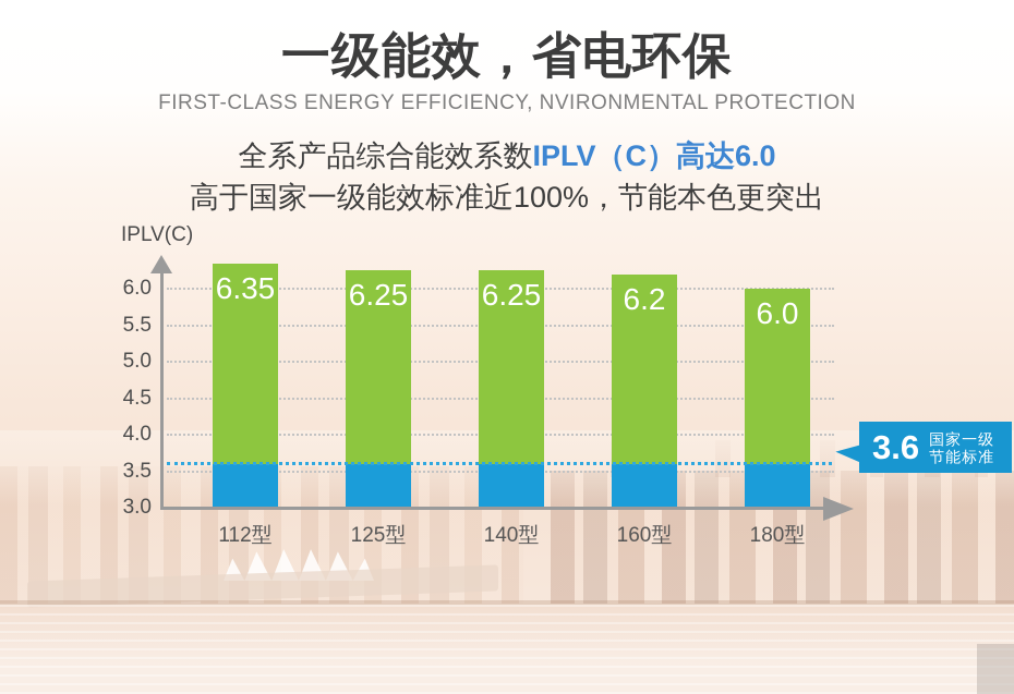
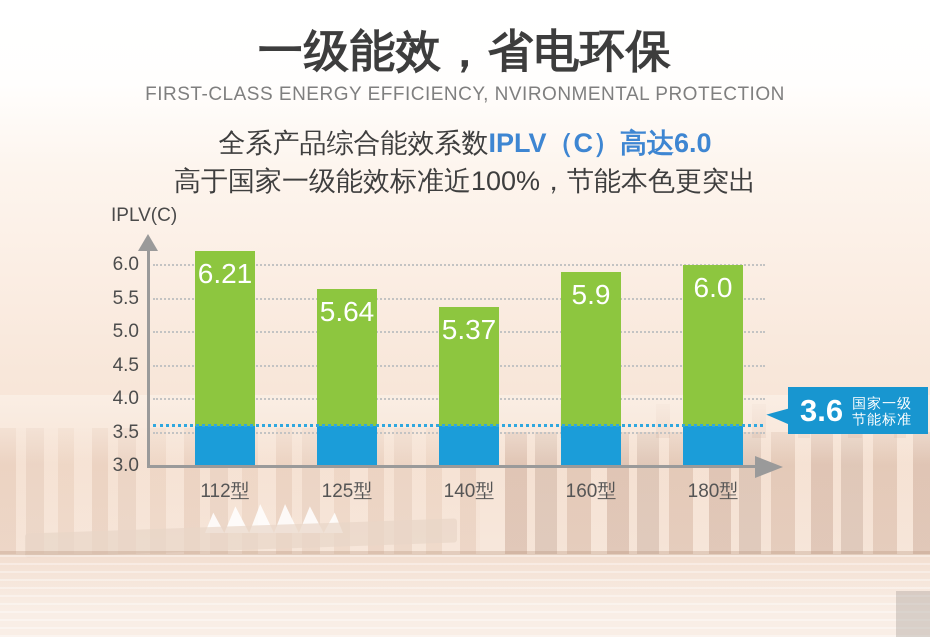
112型: 6.35 -> 6.21
125型: 6.25 -> 5.64
140型: 6.25 -> 5.37
160型: 6.2 -> 5.9
